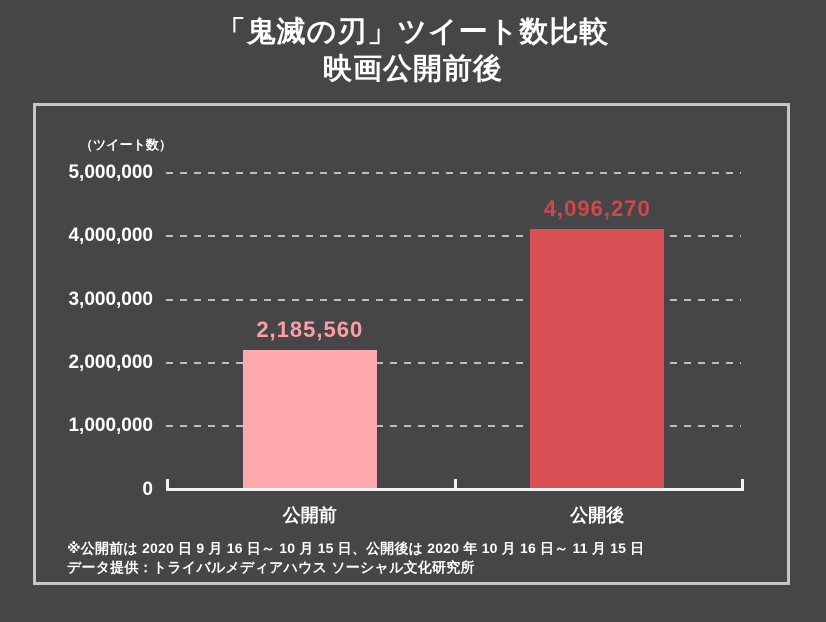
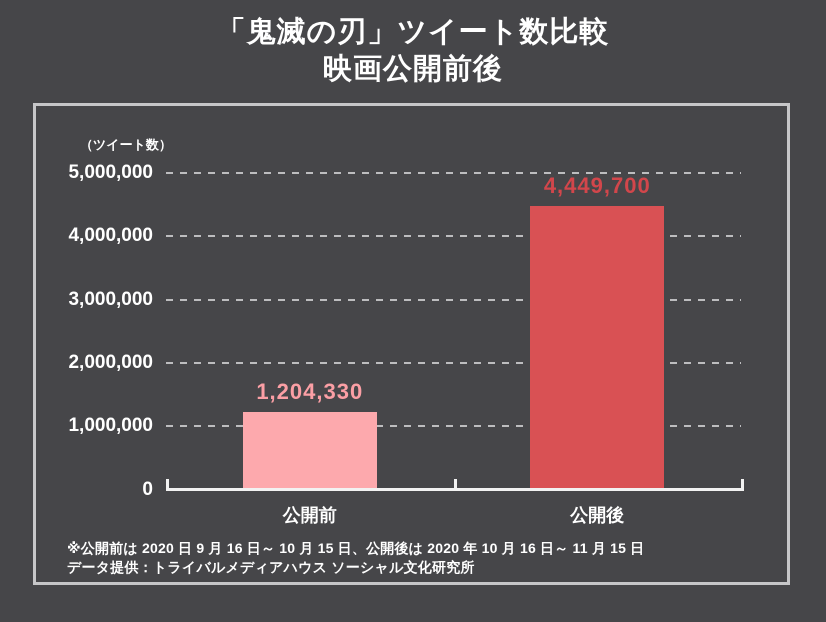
公開前: 2,185,560 -> 1,204,330
公開後: 4,096,270 -> 4,449,700
